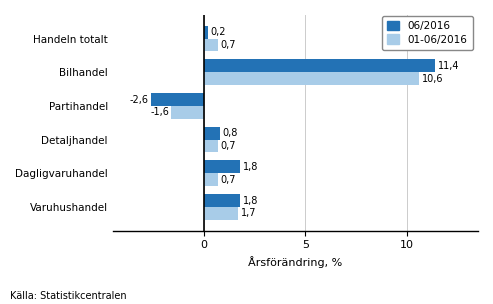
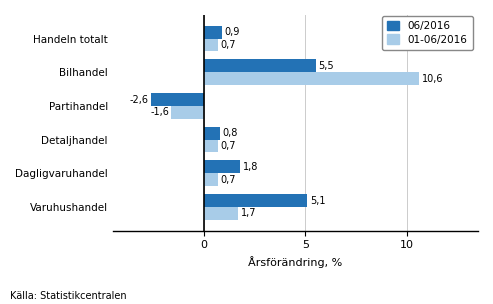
06/2016/Handeln totalt: 0,2 -> 0,9
06/2016/Bilhandel: 11,4 -> 5,5
06/2016/Varuhushandel: 1,8 -> 5,1
